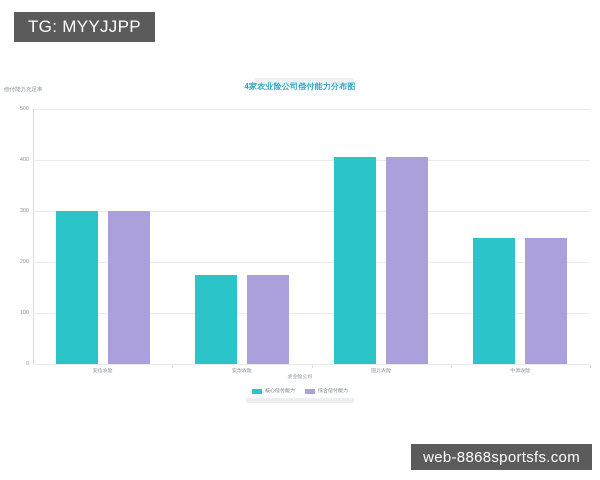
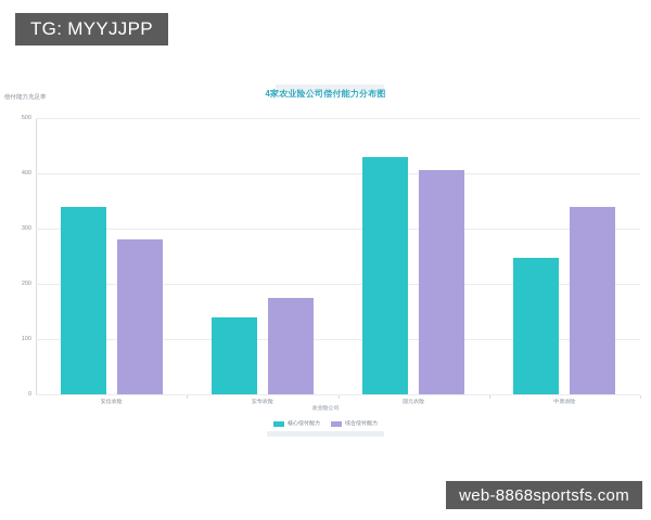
核心偿付能力/安信农险: 300 -> 340
综合偿付能力/安信农险: 300 -> 280
核心偿付能力/安华农险: 180 -> 140
核心偿付能力/国元农险: 400 -> 430
综合偿付能力/中原农险: 250 -> 340
